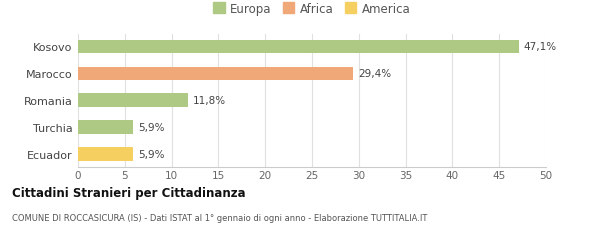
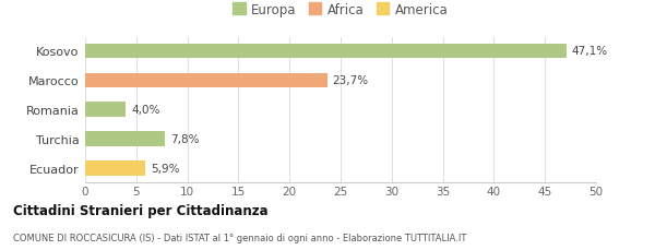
Marocco: 29,4% -> 23,7%
Romania: 11,8% -> 4,0%
Turchia: 5,9% -> 7,8%
